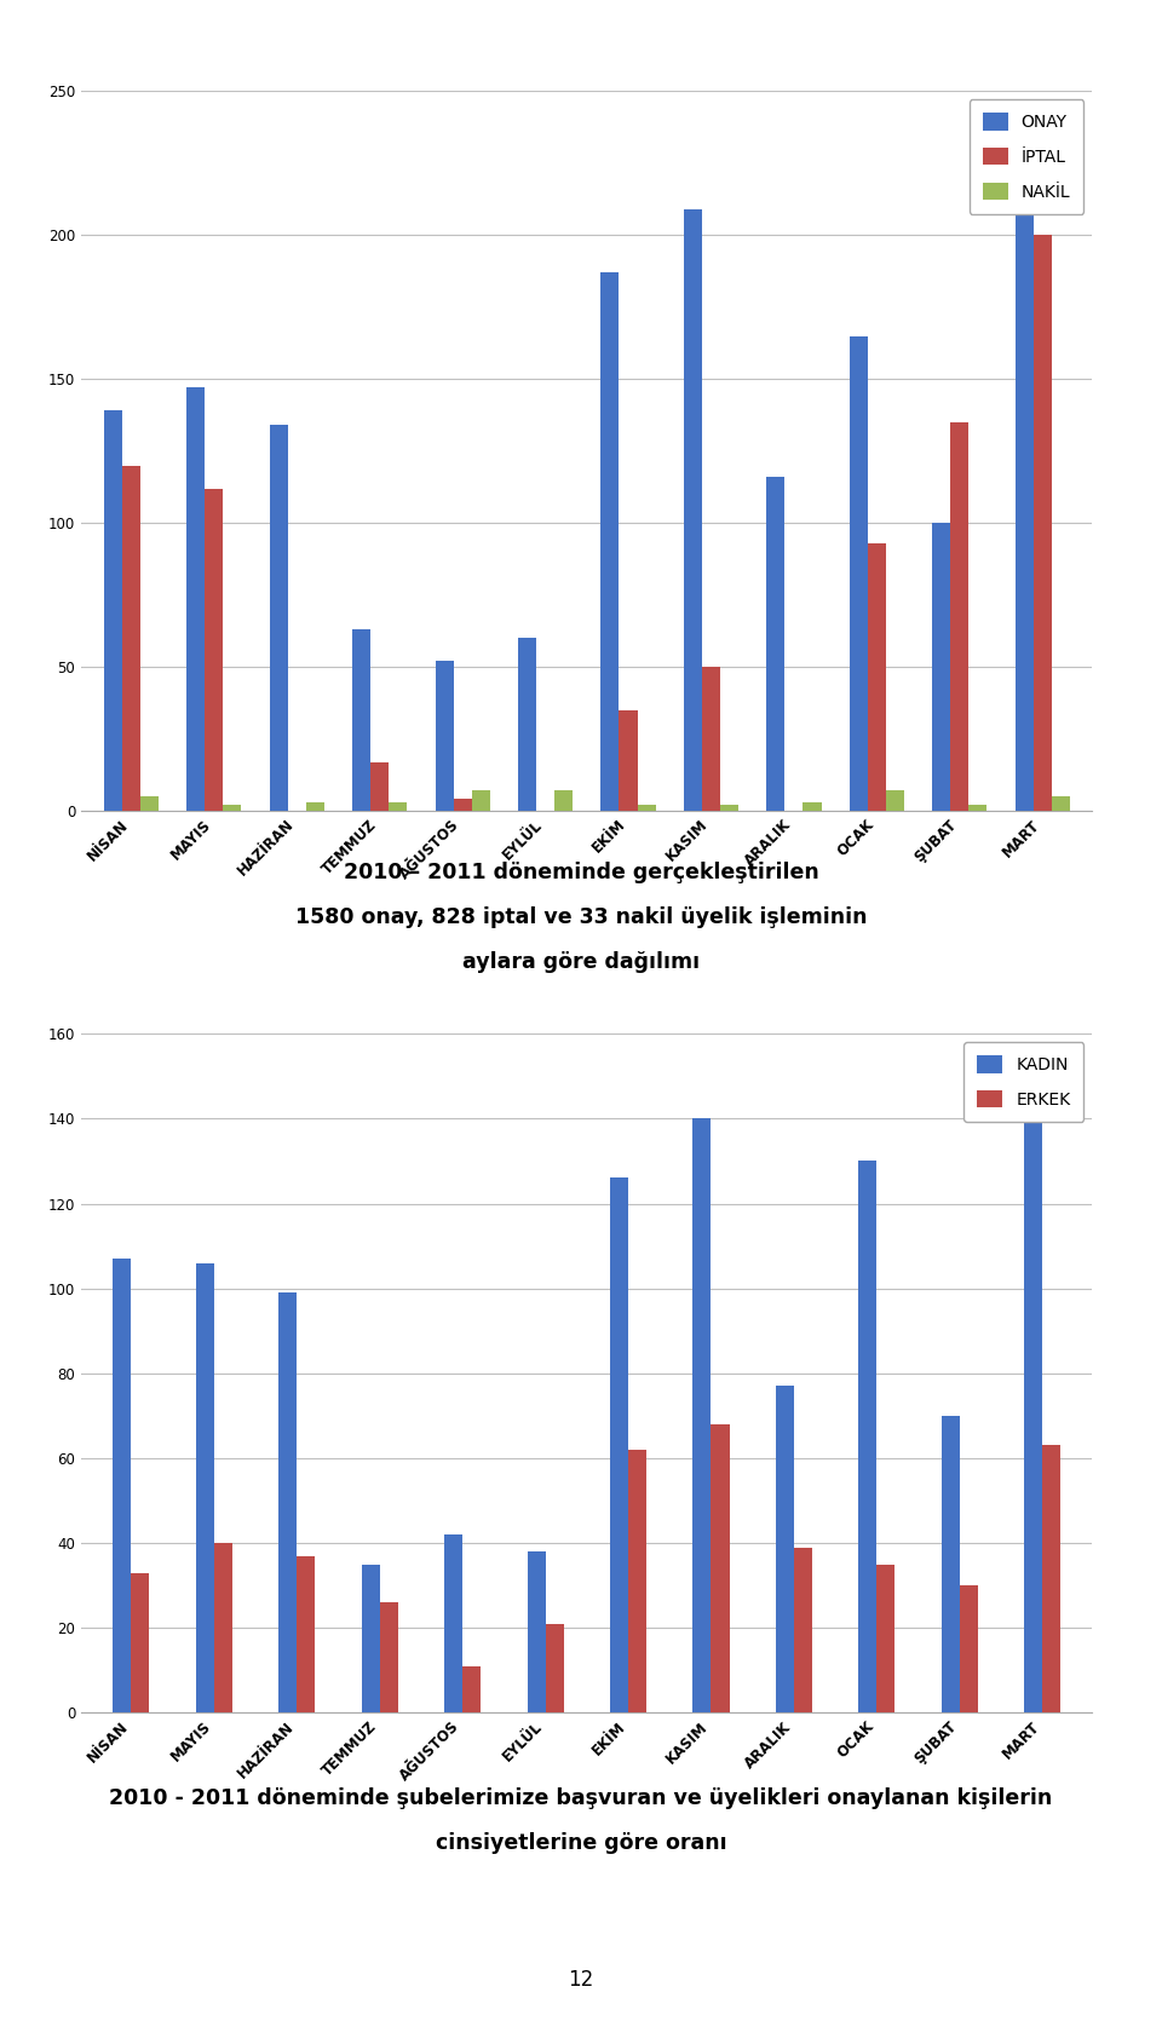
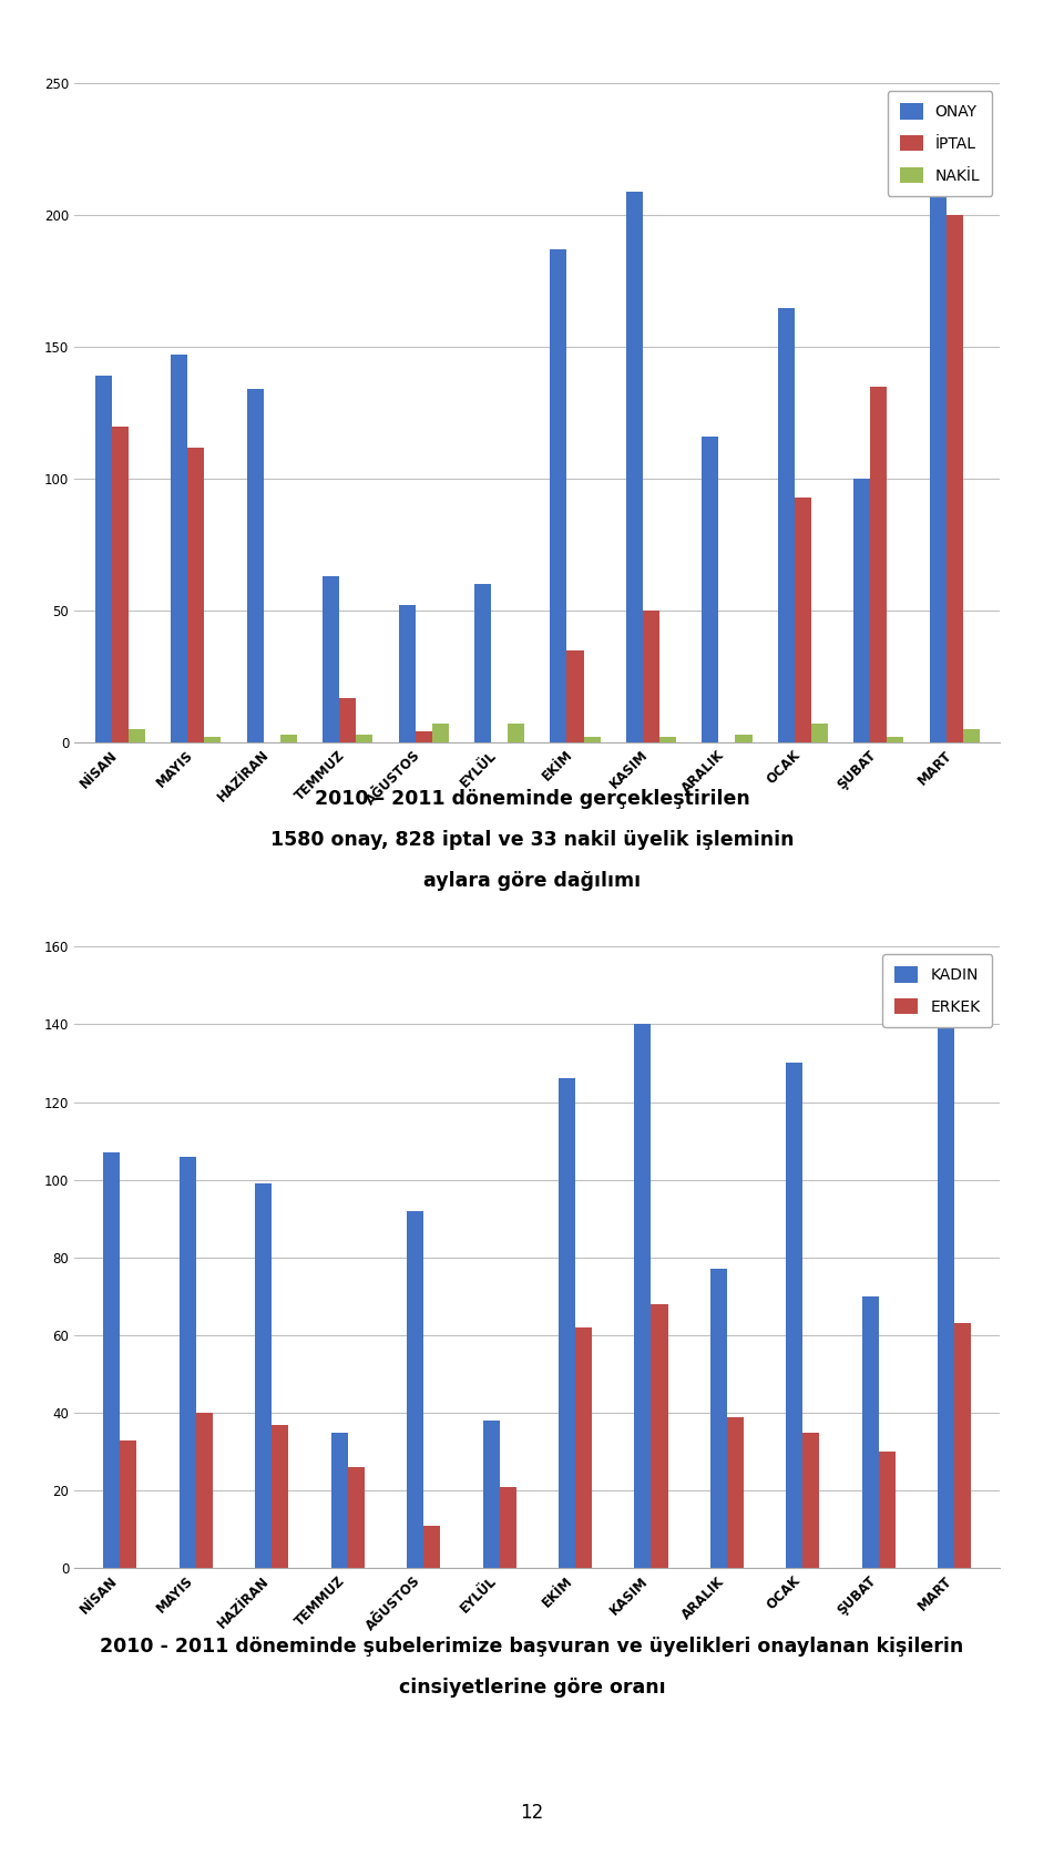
KADIN/AĞUSTOS: 42 -> 92
